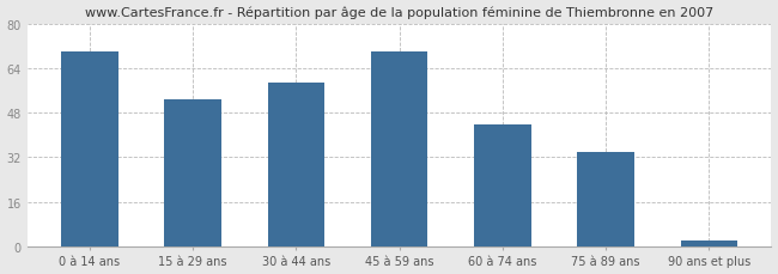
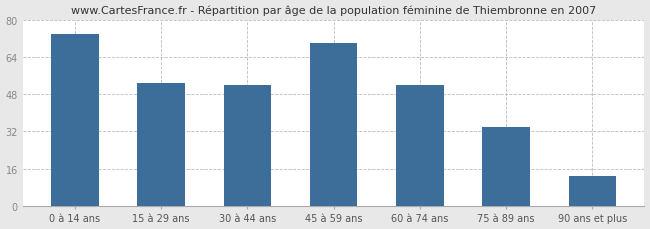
0 à 14 ans: 70 -> 74
30 à 44 ans: 59 -> 52
60 à 74 ans: 44 -> 52
90 ans et plus: 2 -> 13
